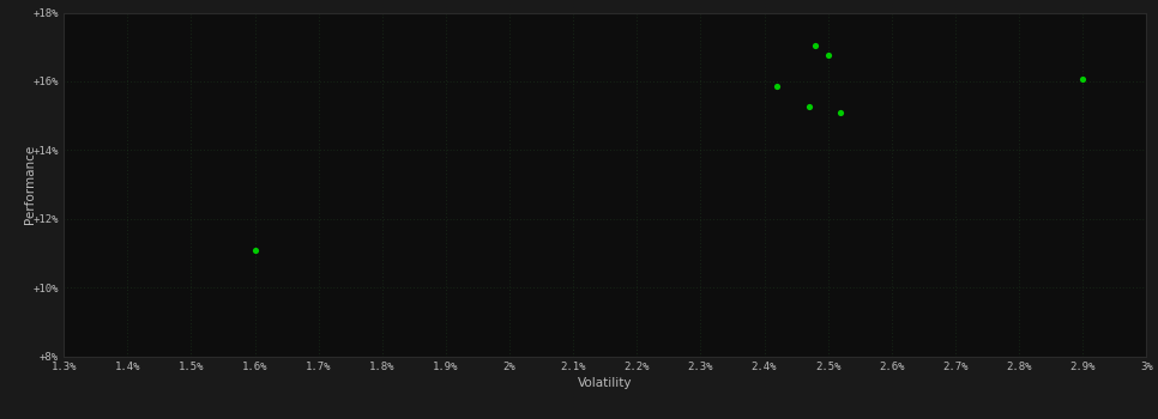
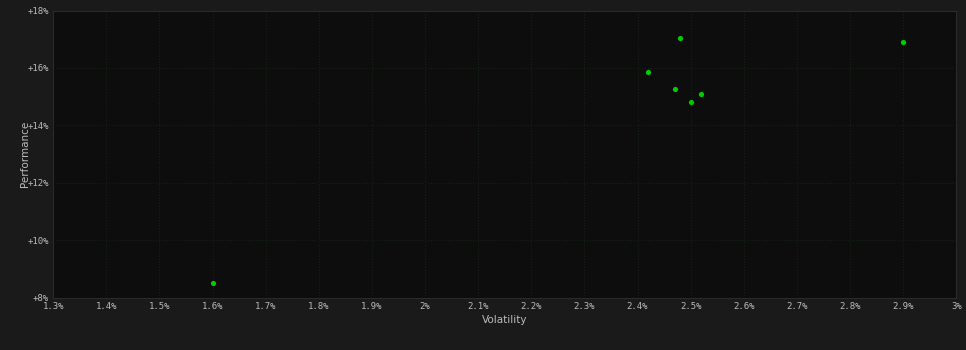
1.6%: 11.10% -> 8.50%
2.5%: 16.75% -> 14.80%
2.9%: 16.05% -> 16.90%
